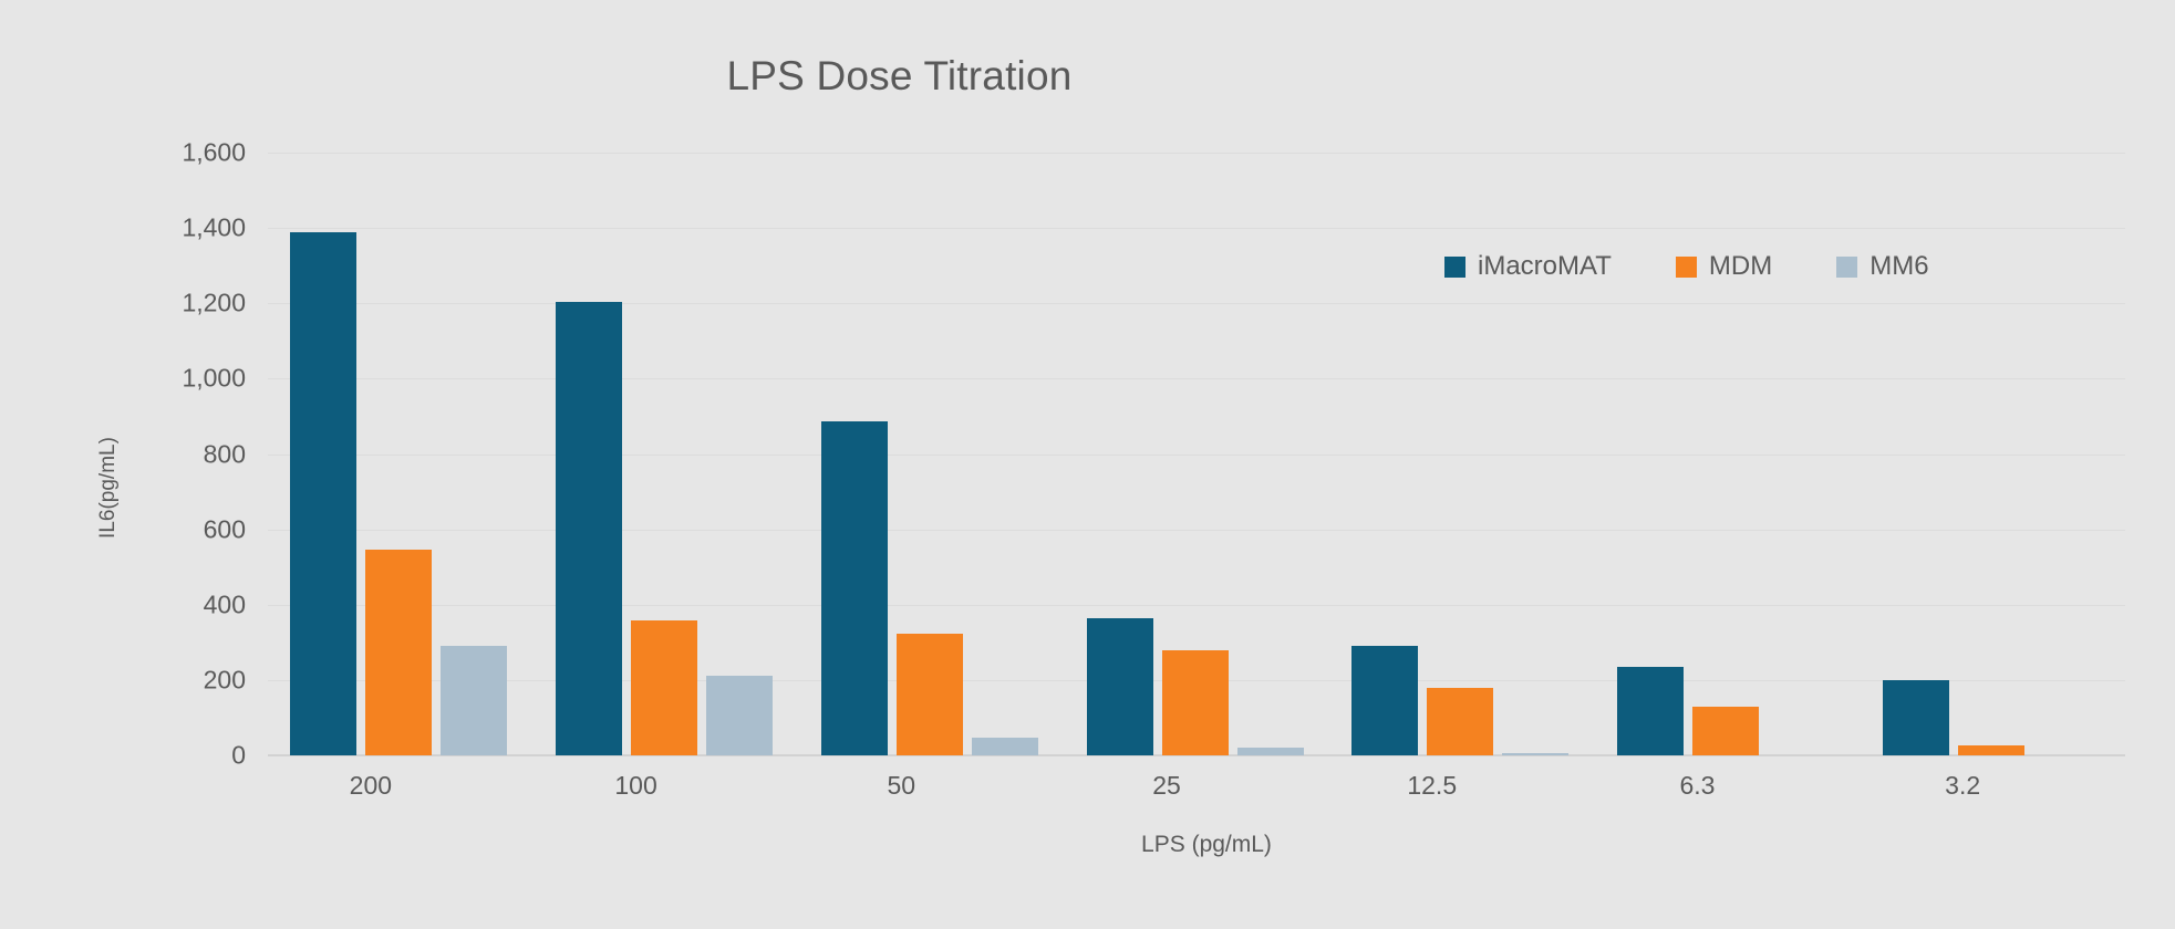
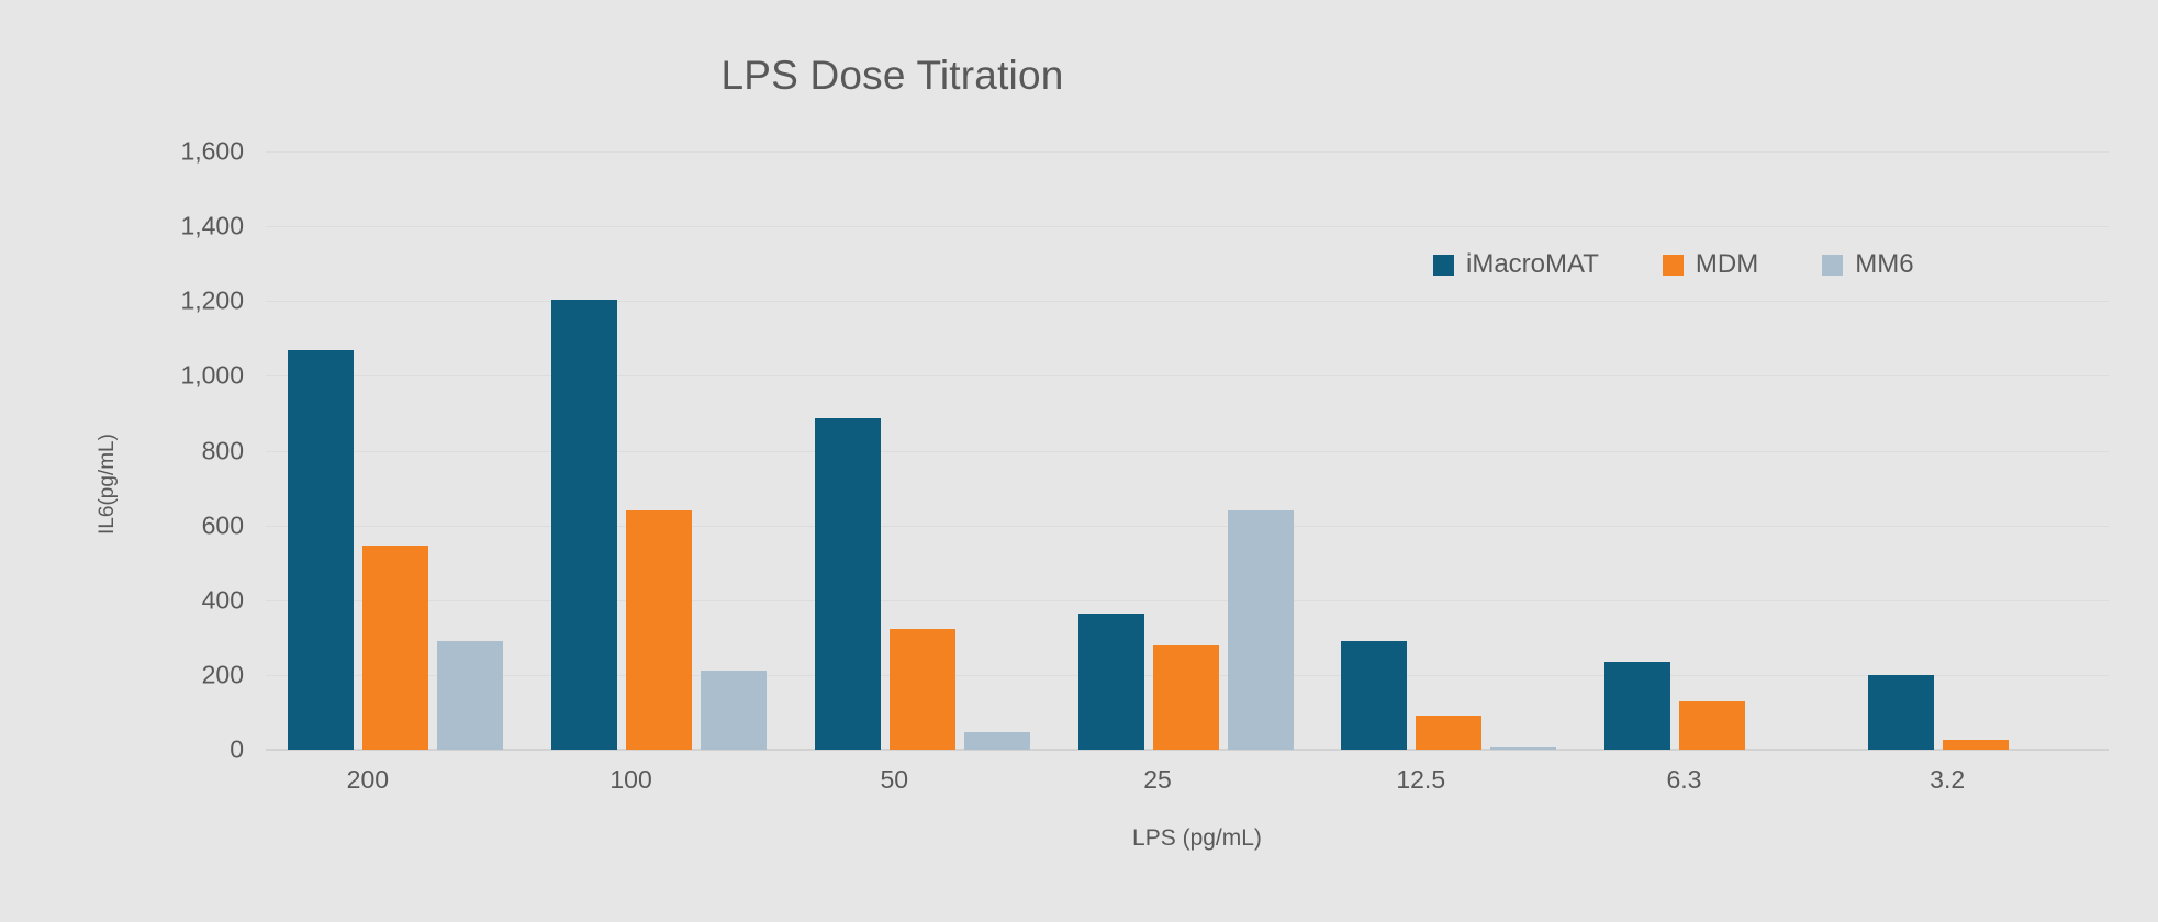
iMacroMAT/200: 1390 -> 1070
MDM/100: 360 -> 640
MM6/25: 20 -> 640
MDM/12.5: 180 -> 90
